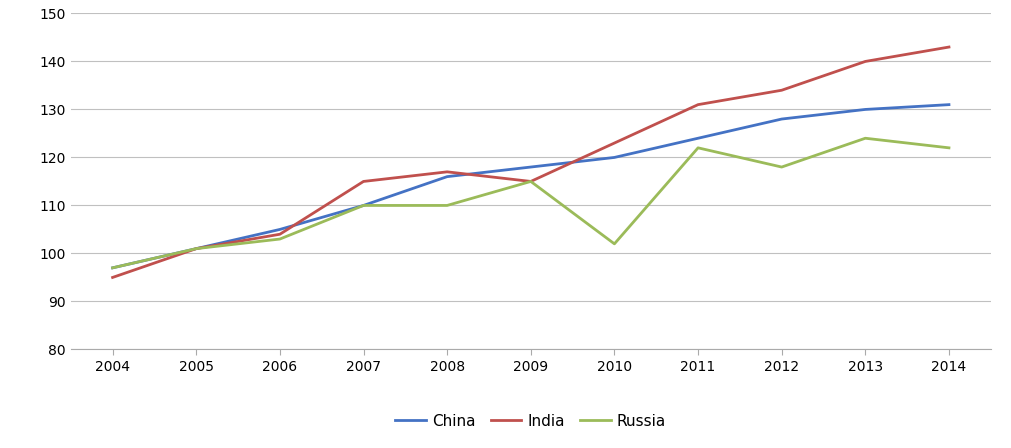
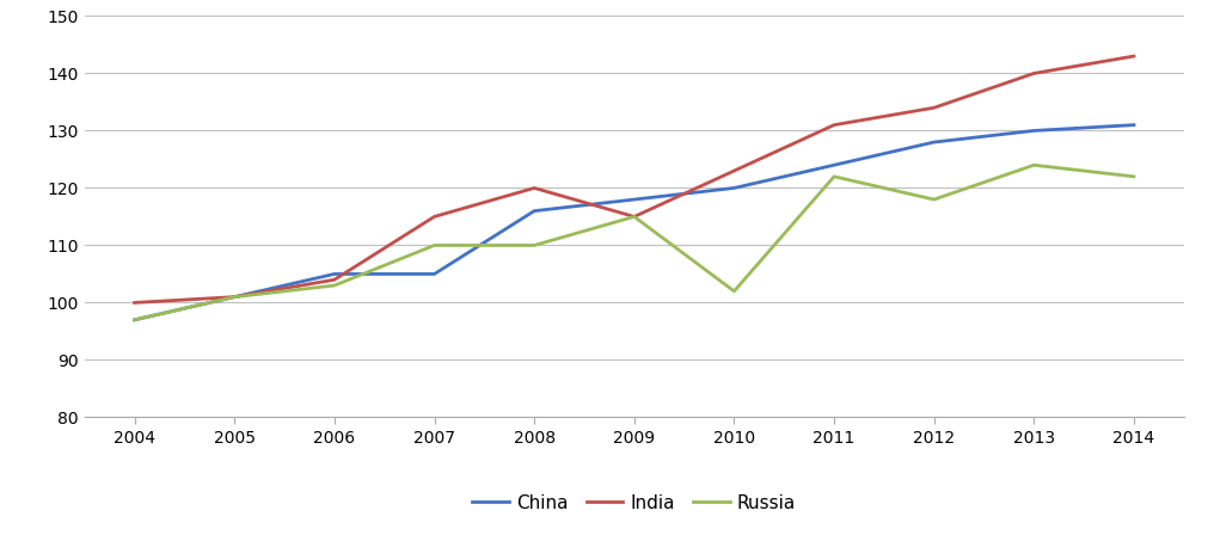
India/2004: 95 -> 100
China/2007: 110 -> 105
India/2008: 117 -> 120
